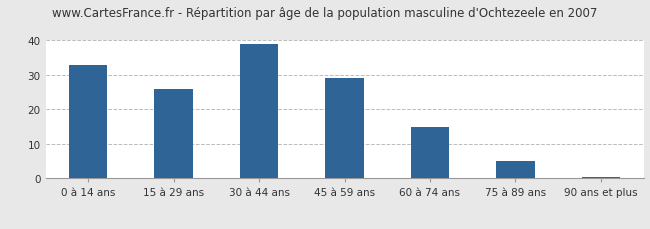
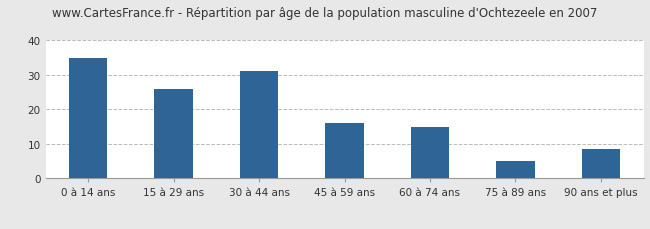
0 à 14 ans: 33.0 -> 35.0
30 à 44 ans: 39.0 -> 31.0
45 à 59 ans: 29.0 -> 16.0
90 ans et plus: 0.5 -> 8.5
